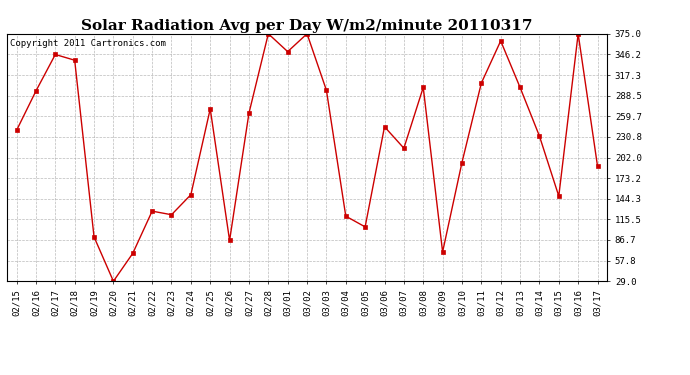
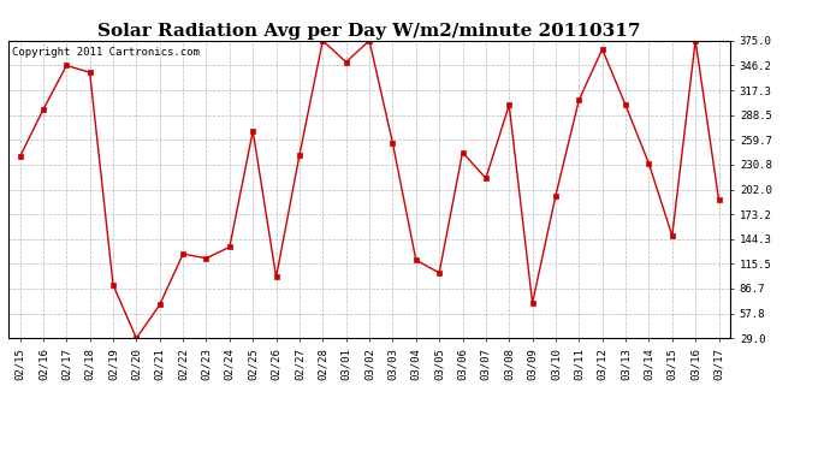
02/24: 150 -> 135
02/26: 86 -> 100
02/27: 264 -> 242
03/03: 296 -> 256
